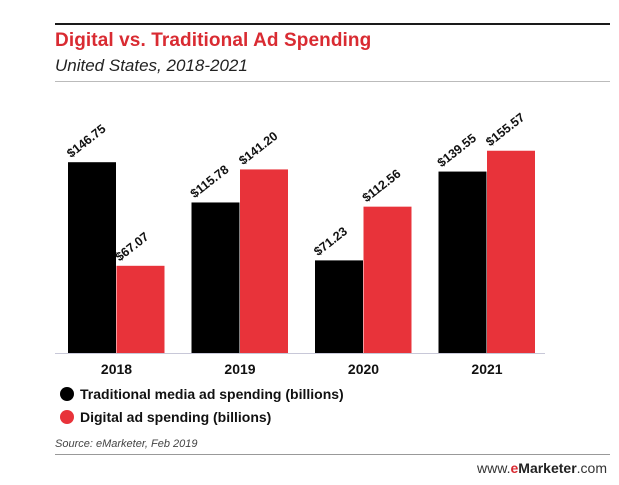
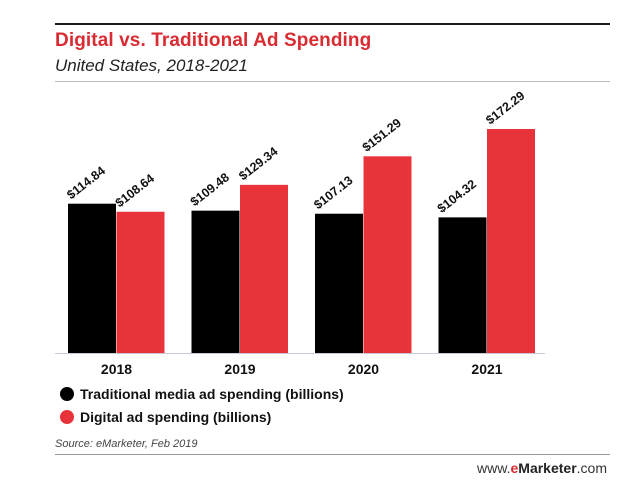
Traditional media ad spending (billions)/2018: $146.75 -> $114.84
Digital ad spending (billions)/2018: $67.07 -> $108.64
Traditional media ad spending (billions)/2019: $115.78 -> $109.48
Digital ad spending (billions)/2019: $141.20 -> $129.34
Traditional media ad spending (billions)/2020: $71.23 -> $107.13
Digital ad spending (billions)/2020: $112.56 -> $151.29
Traditional media ad spending (billions)/2021: $139.55 -> $104.32
Digital ad spending (billions)/2021: $155.57 -> $172.29
